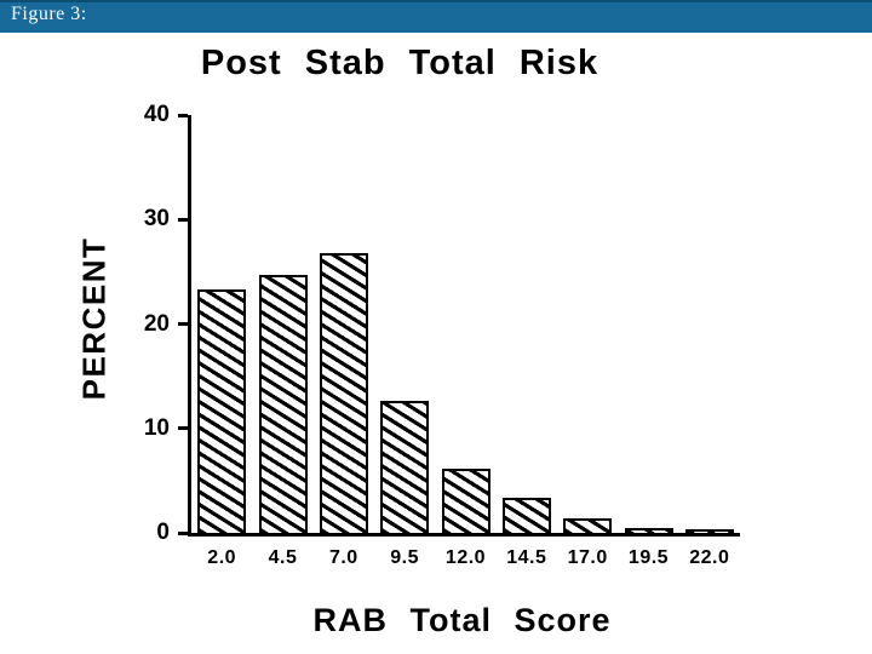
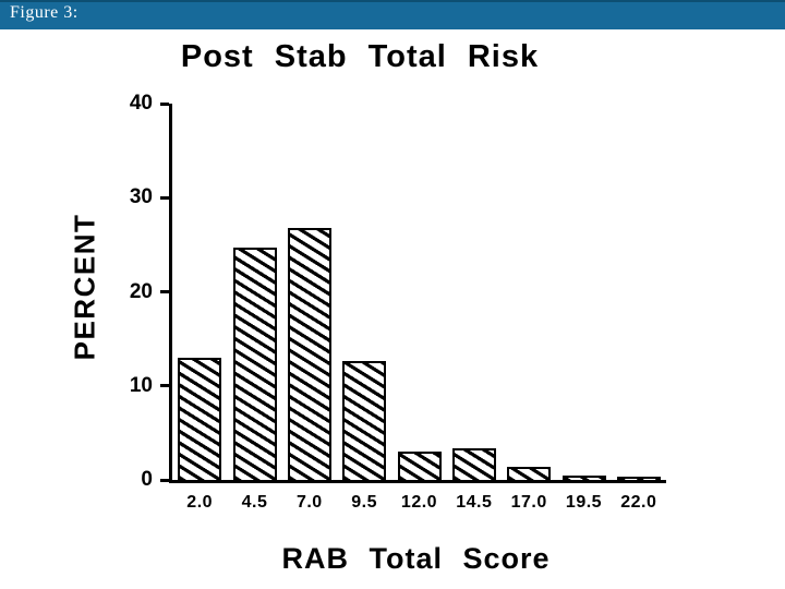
2.0: 23 -> 13
12.0: 6 -> 3
